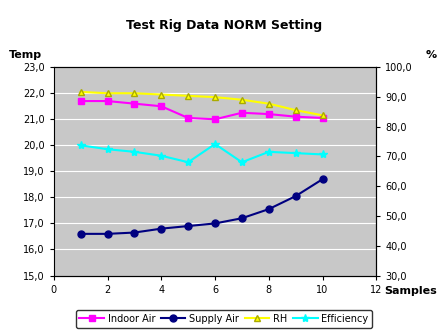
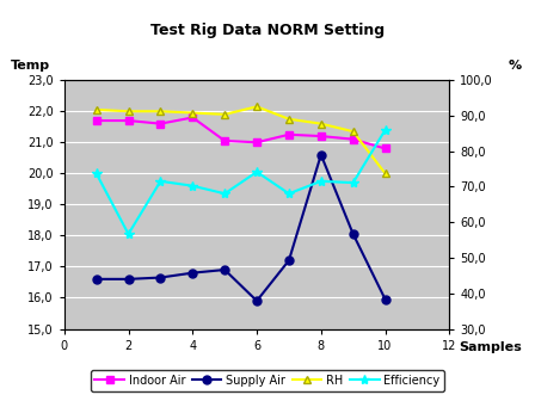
Efficiency/2: 19,85 -> 18,05
Indoor Air/4: 21,50 -> 21,80
Supply Air/6: 17,00 -> 15,90
RH/6: 21,85 -> 22,15
Supply Air/8: 17,55 -> 20,60
Indoor Air/10: 21,05 -> 20,80
Supply Air/10: 18,70 -> 15,95
RH/10: 21,15 -> 20,00
Efficiency/10: 19,65 -> 21,40
